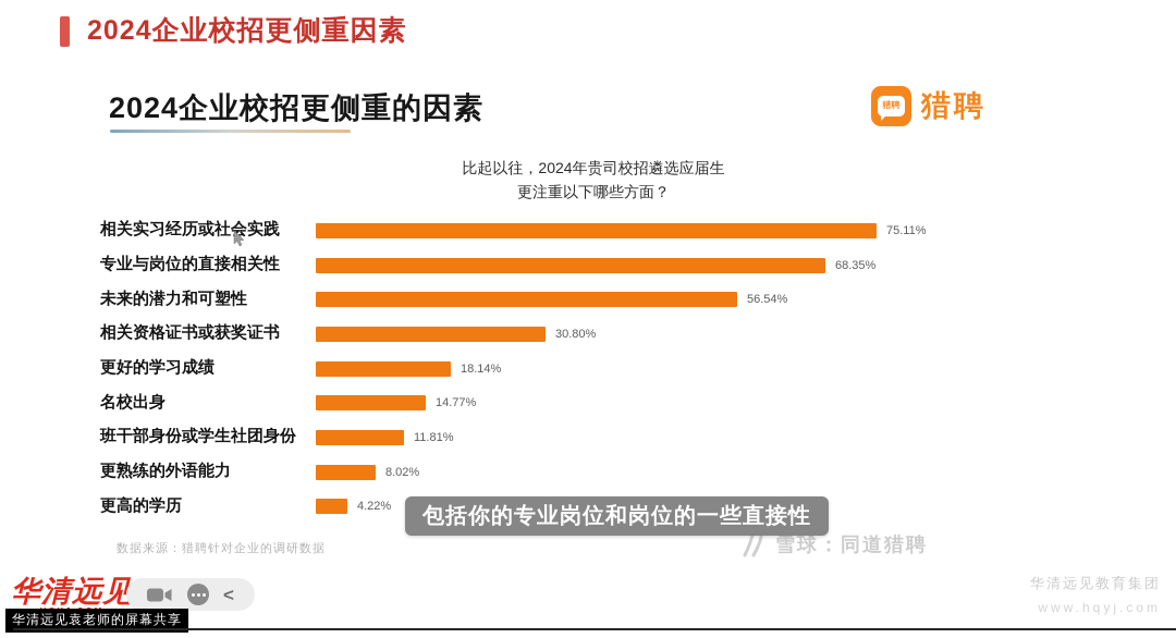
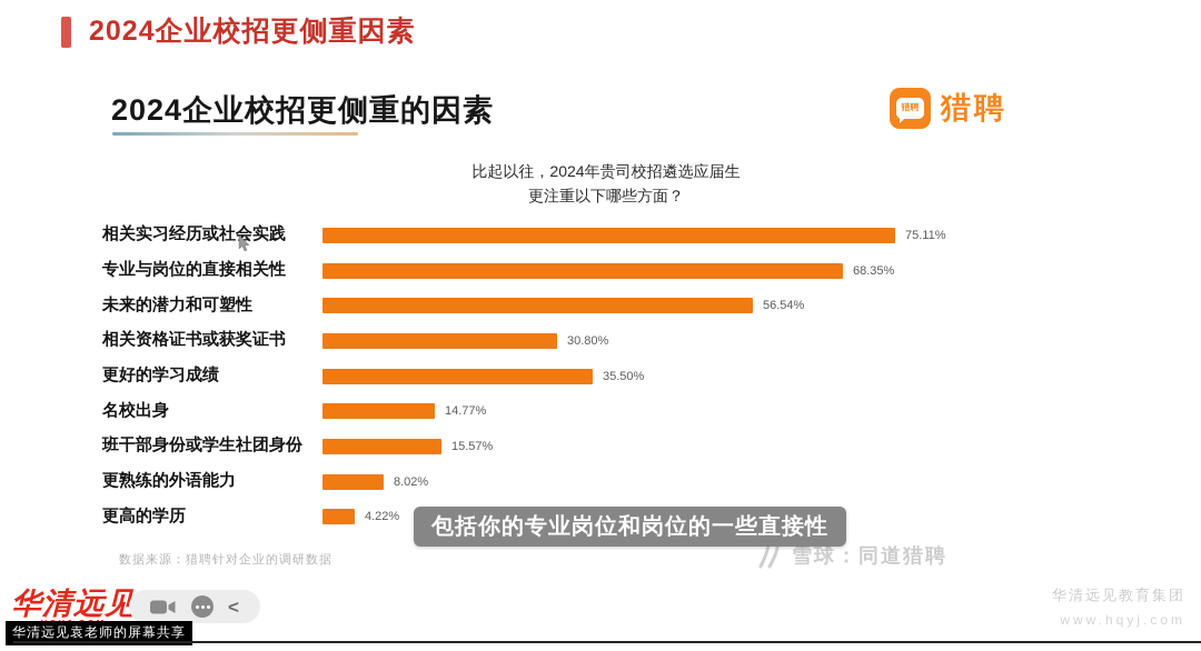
更好的学习成绩: 18.14% -> 35.50%
班干部身份或学生社团身份: 11.81% -> 15.57%
